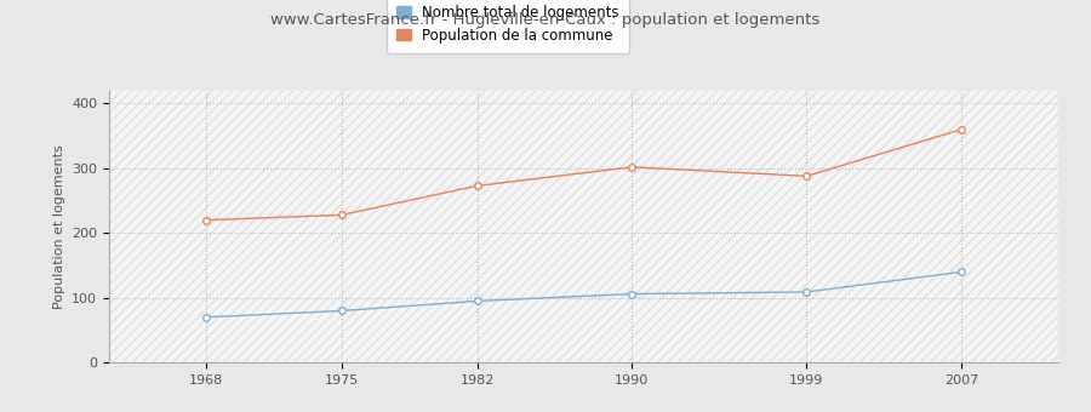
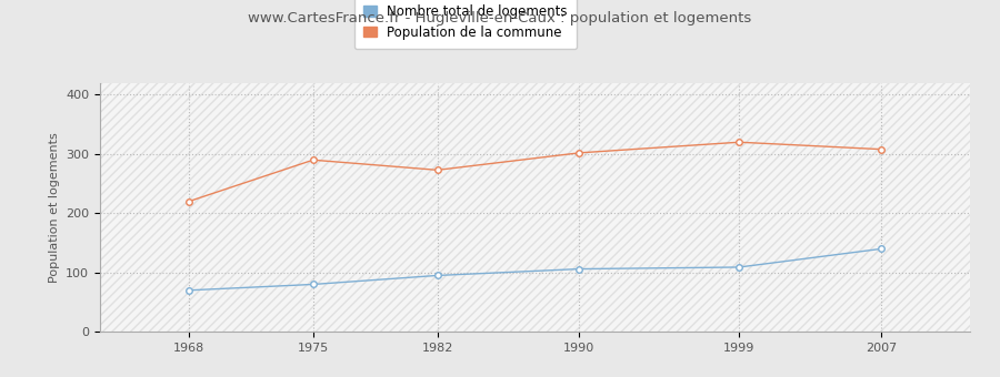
Population de la commune/1975: 228 -> 290
Population de la commune/1999: 288 -> 320
Population de la commune/2007: 360 -> 308
